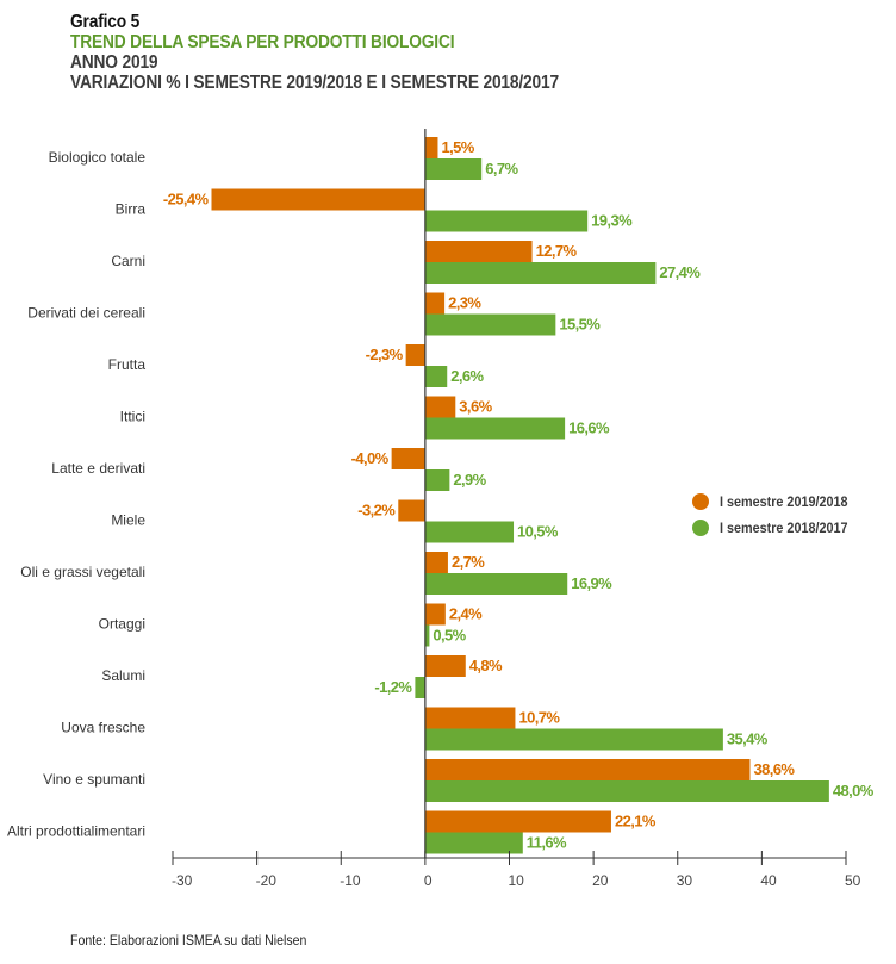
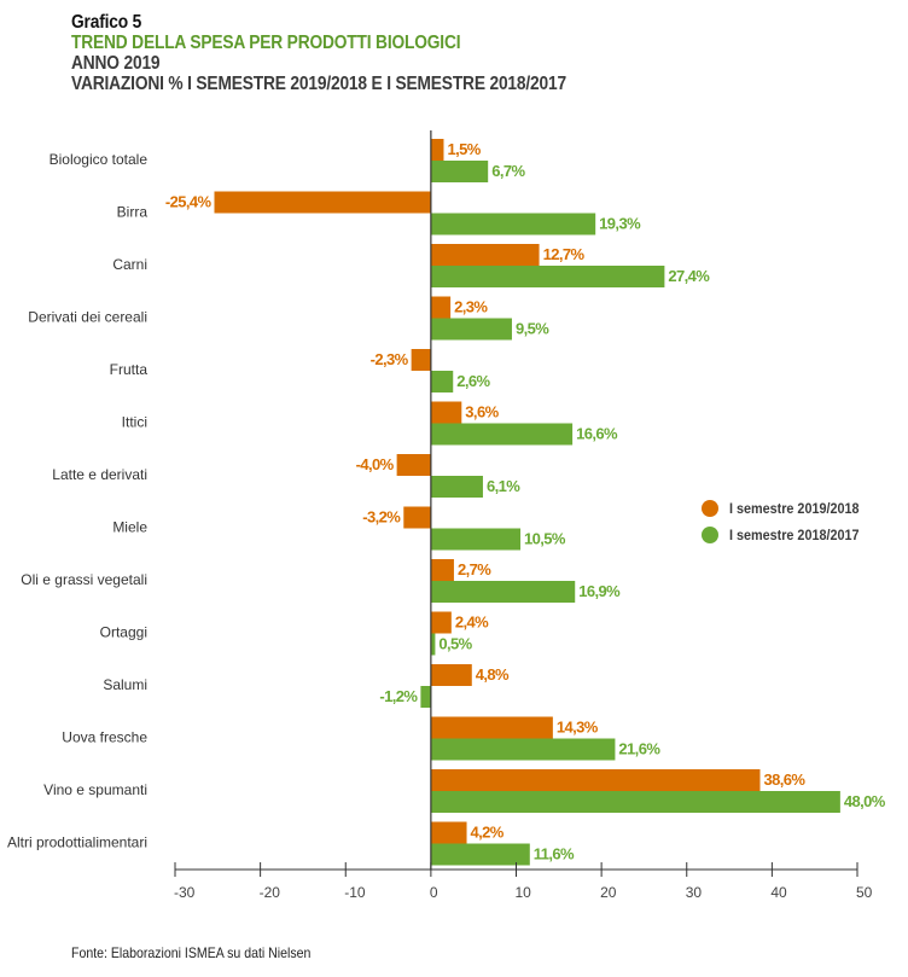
I semestre 2018/2017/Derivati dei cereali: 15,5% -> 9,5%
I semestre 2018/2017/Latte e derivati: 2,9% -> 6,1%
I semestre 2019/2018/Uova fresche: 10,7% -> 14,3%
I semestre 2018/2017/Uova fresche: 35,4% -> 21,6%
I semestre 2019/2018/Altri prodottialimentari: 22,1% -> 4,2%
